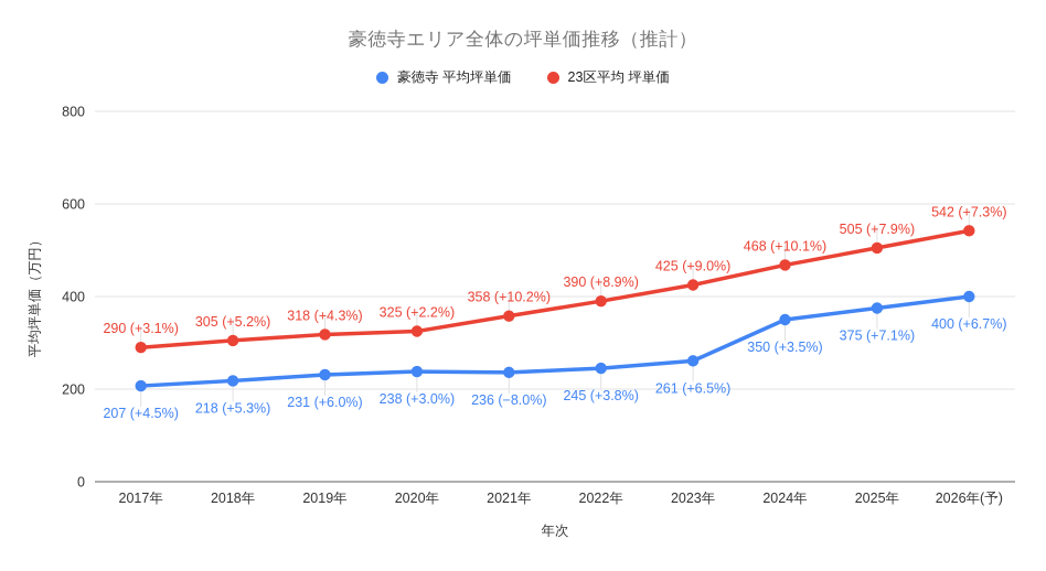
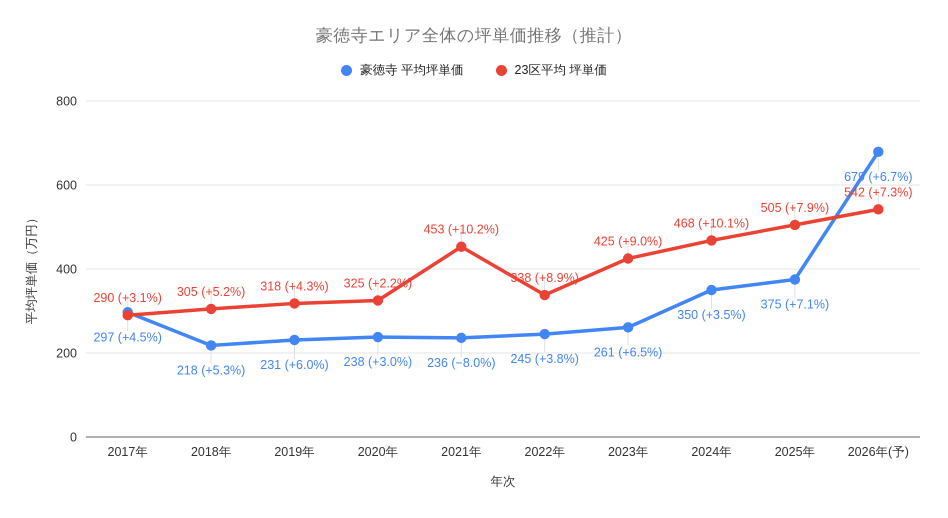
豪徳寺 平均坪単価/2017年: 207 -> 297
23区平均 坪単価/2021年: 358 -> 453
23区平均 坪単価/2022年: 390 -> 338
豪徳寺 平均坪単価/2026年(予): 400 -> 679
